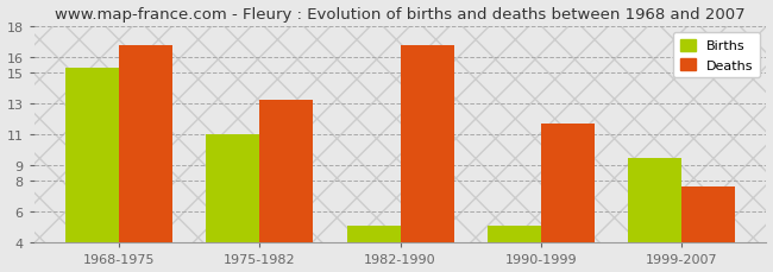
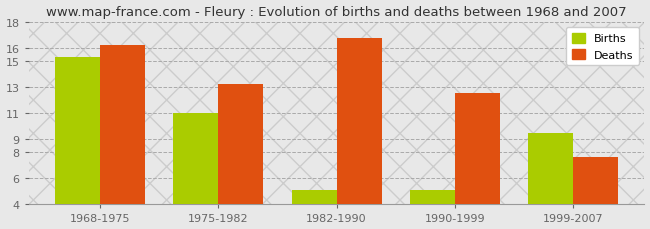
Deaths/1968-1975: 16.7 -> 16.2
Deaths/1990-1999: 11.7 -> 12.5
